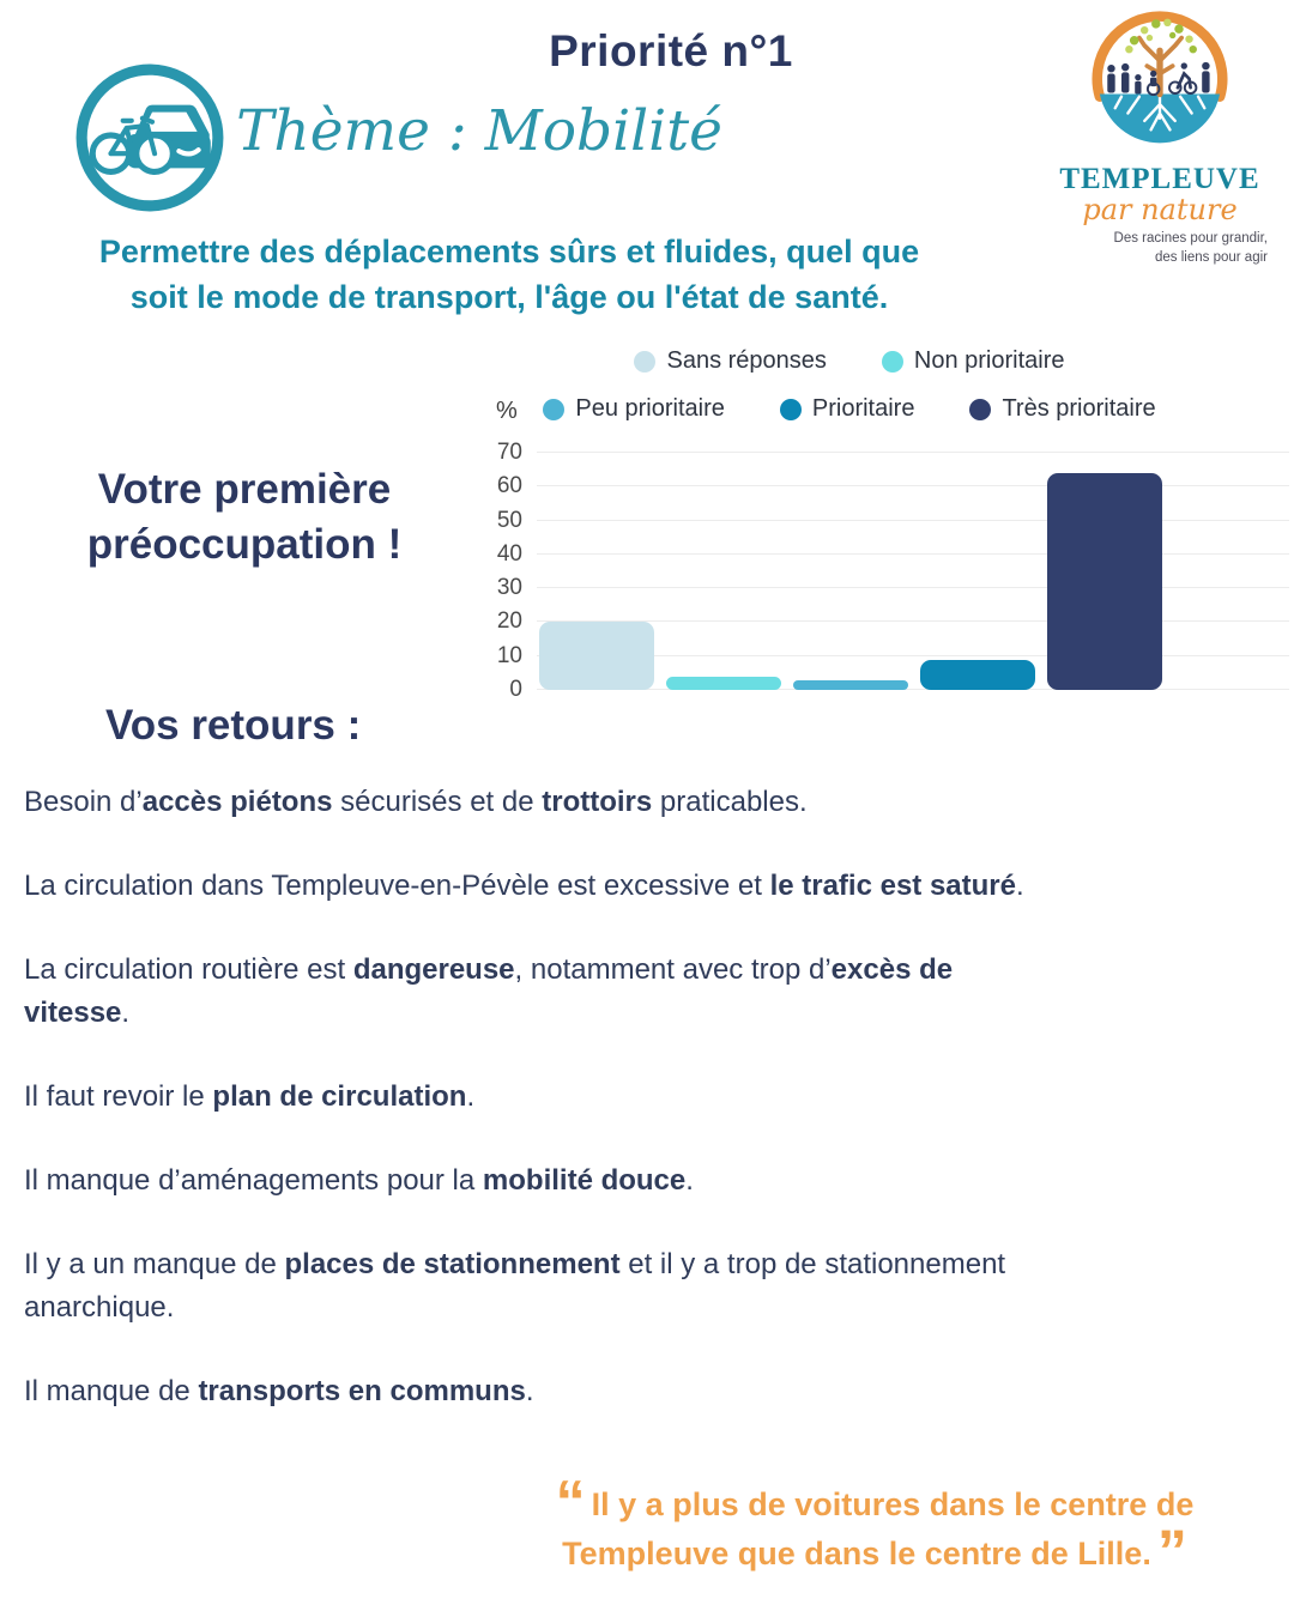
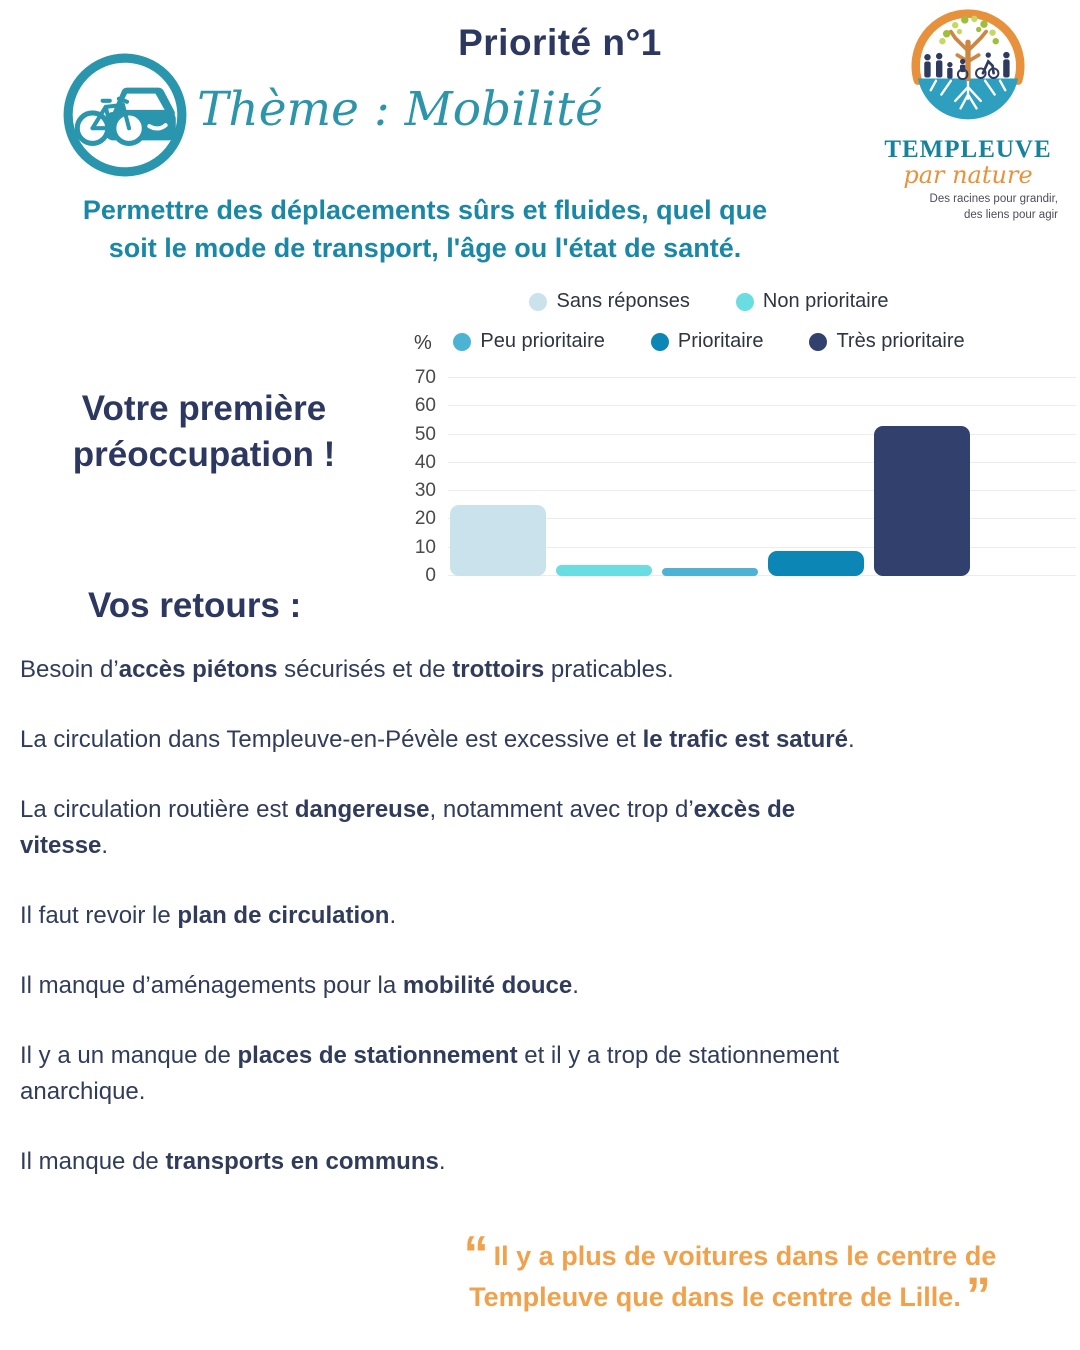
Sans réponses: 20 -> 25
Très prioritaire: 64 -> 53
